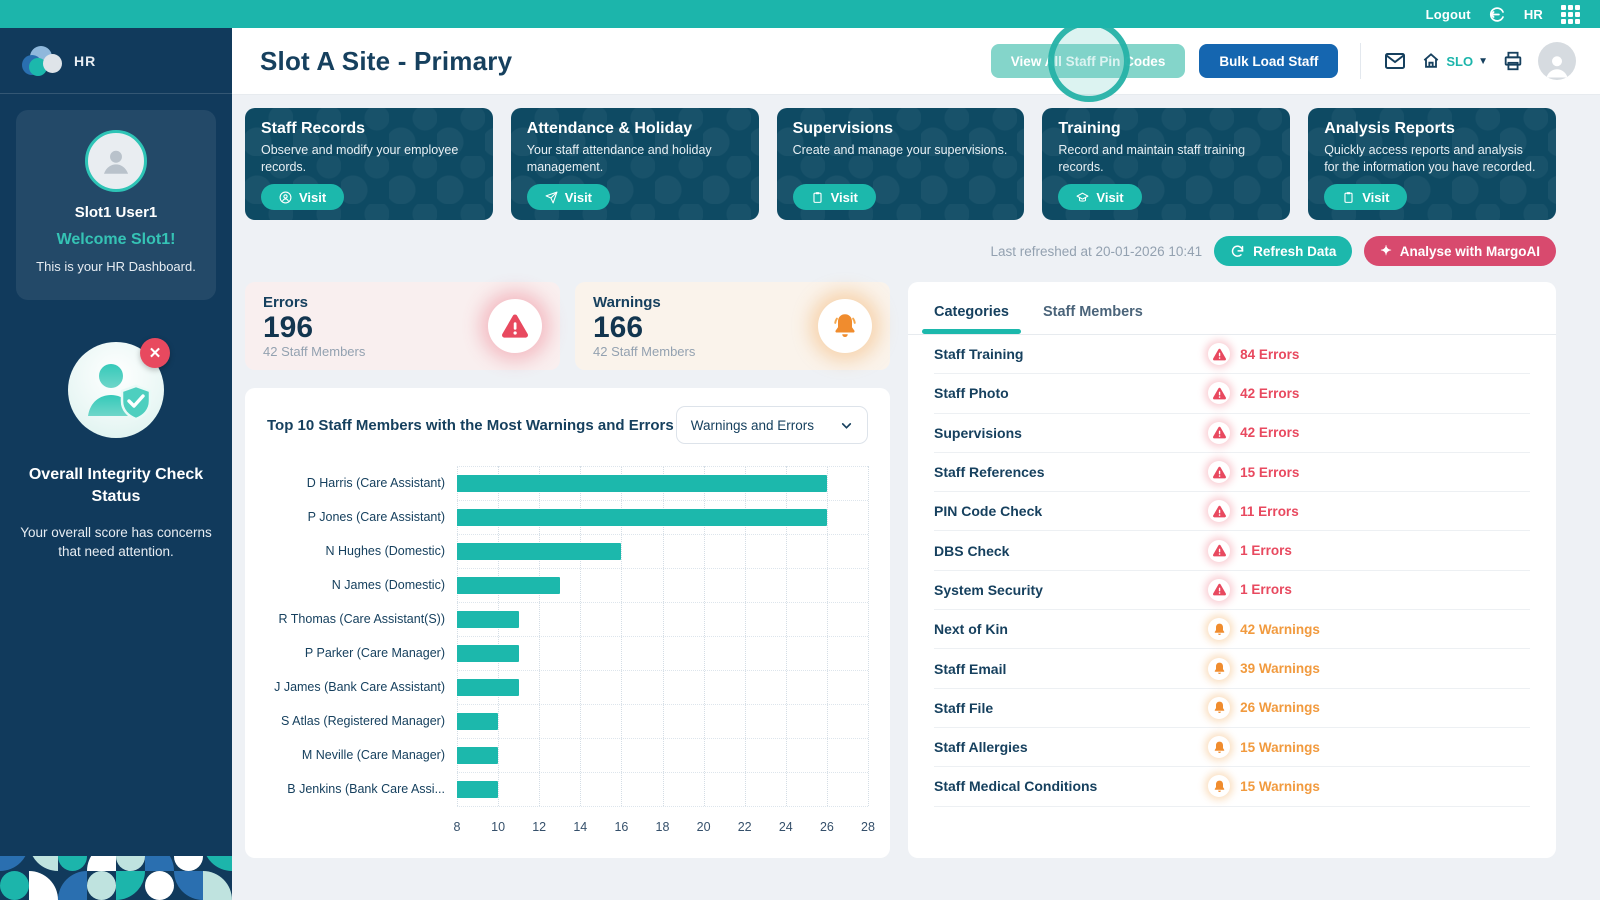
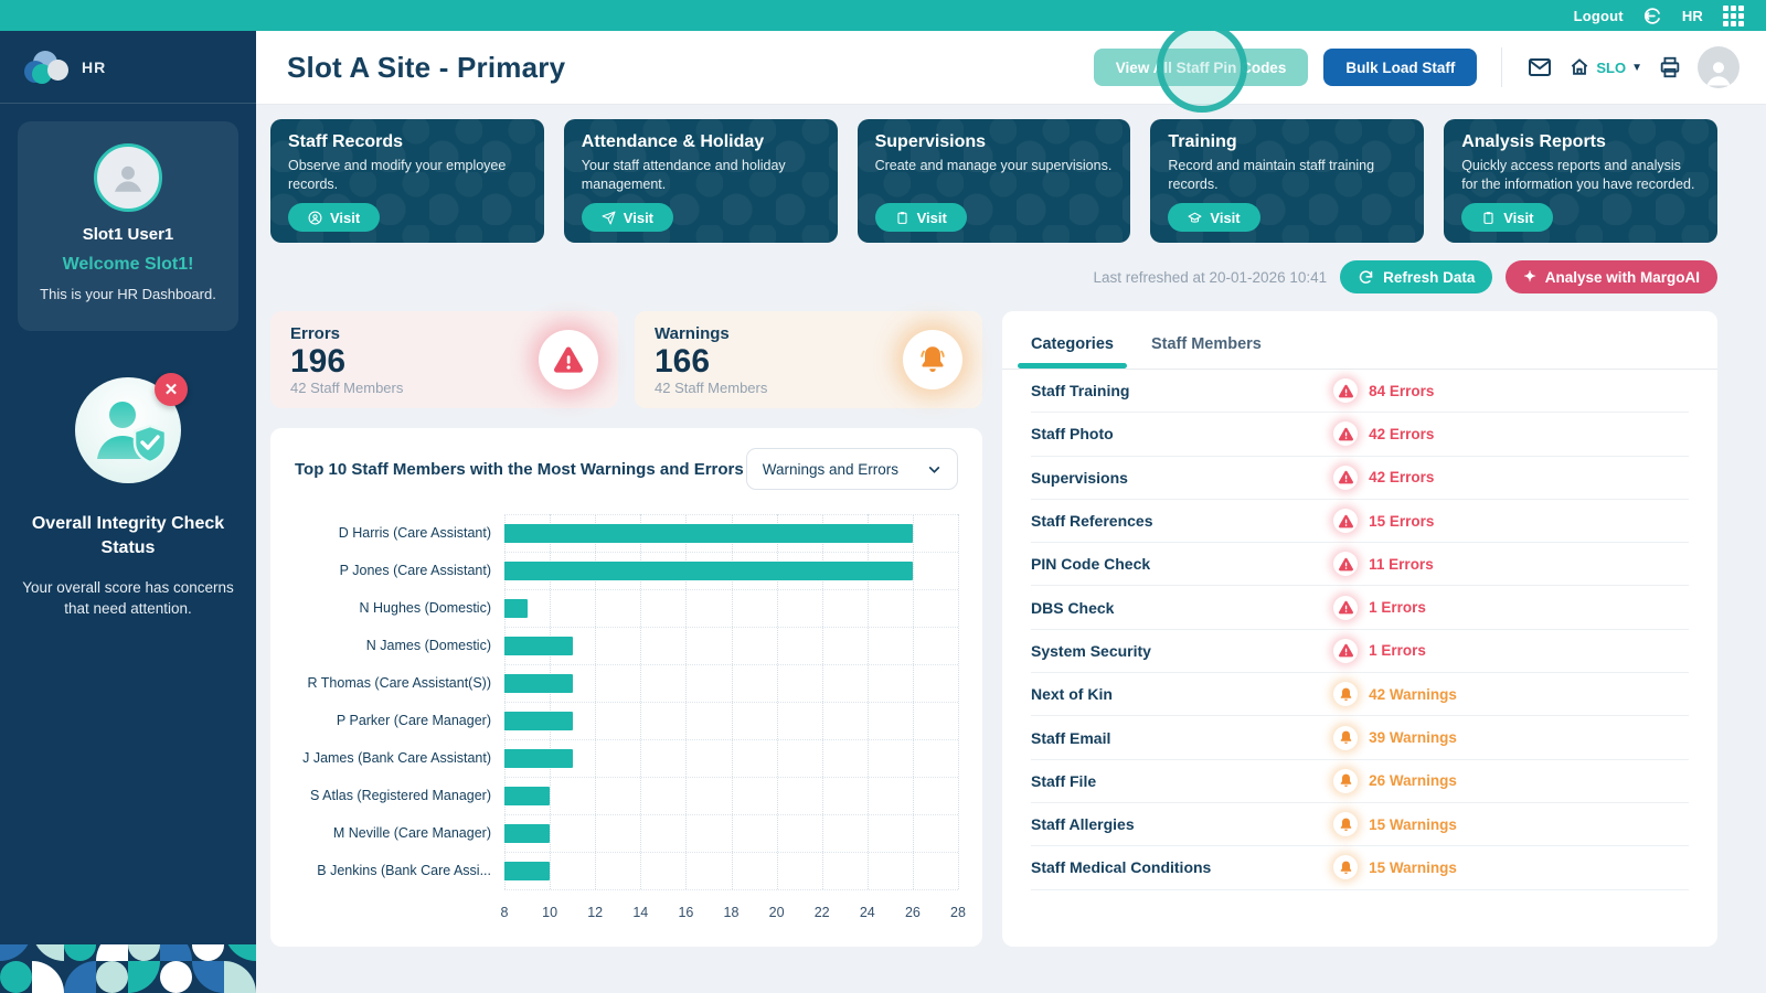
N Hughes (Domestic): 16 -> 9
N James (Domestic): 13 -> 11
